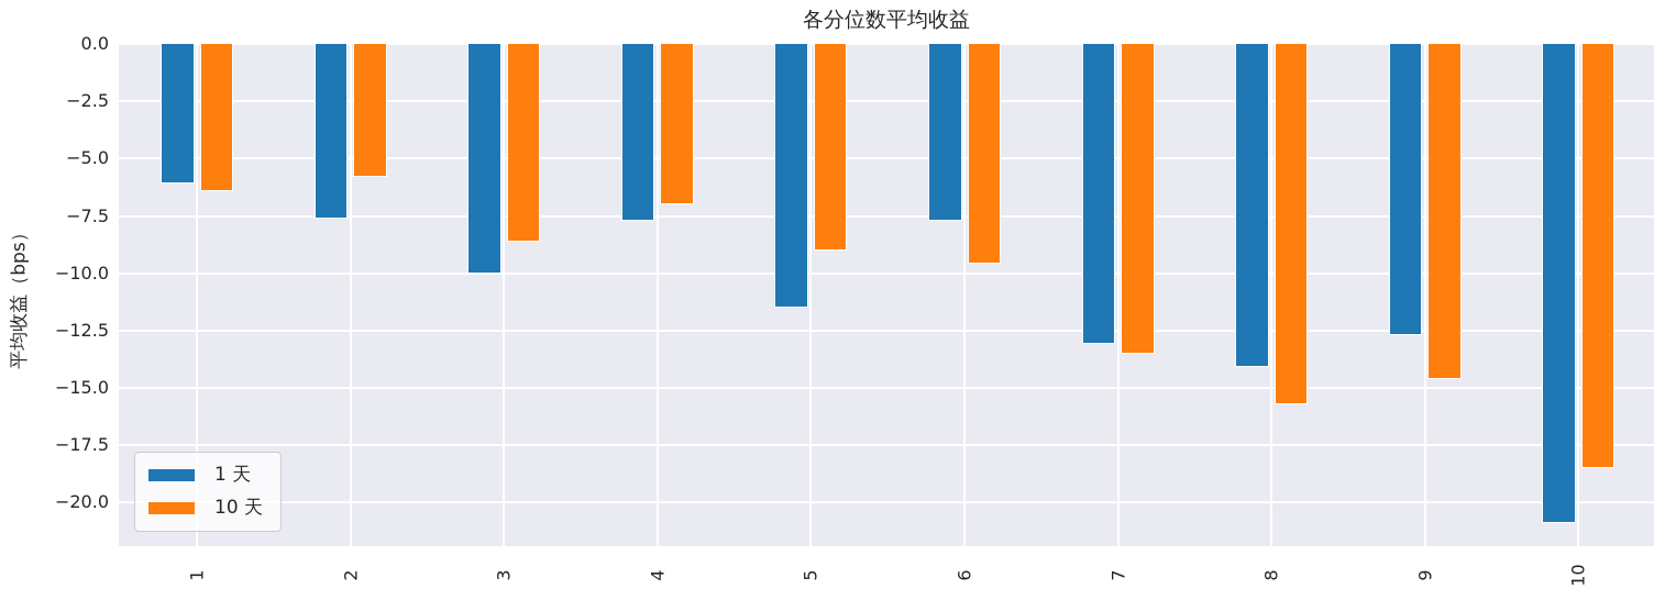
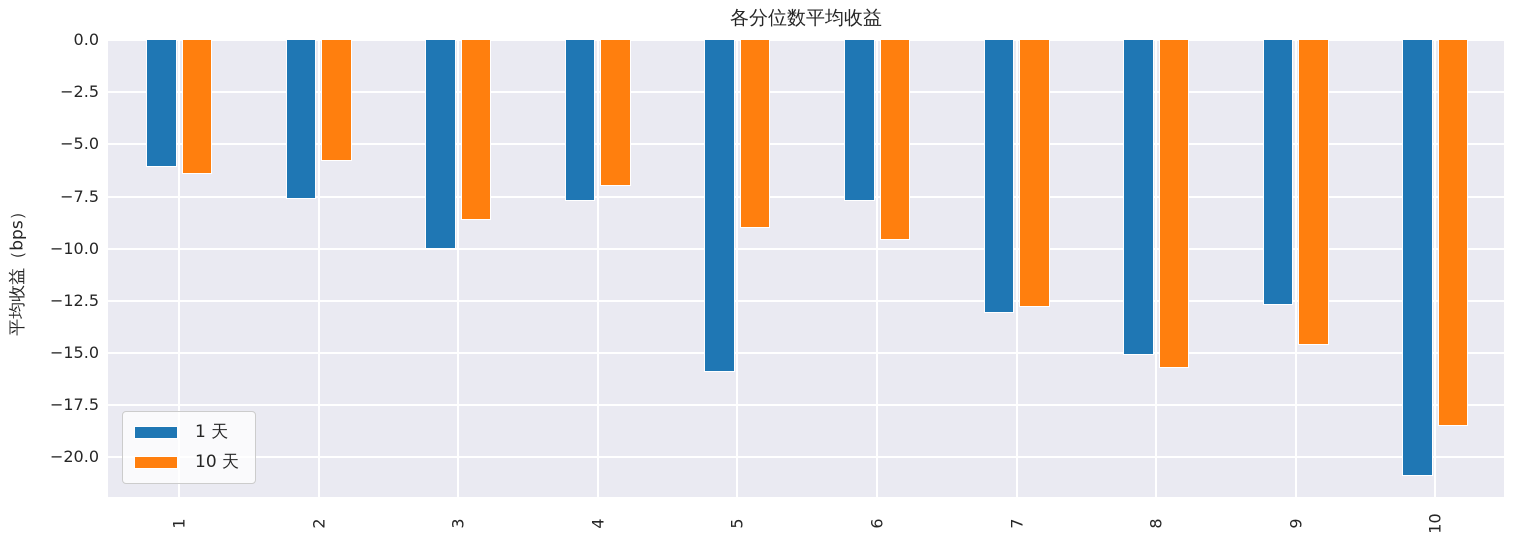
1 天/5: -11.5 -> -15.9
10 天/7: -13.5 -> -12.8
1 天/8: -14.1 -> -15.1
